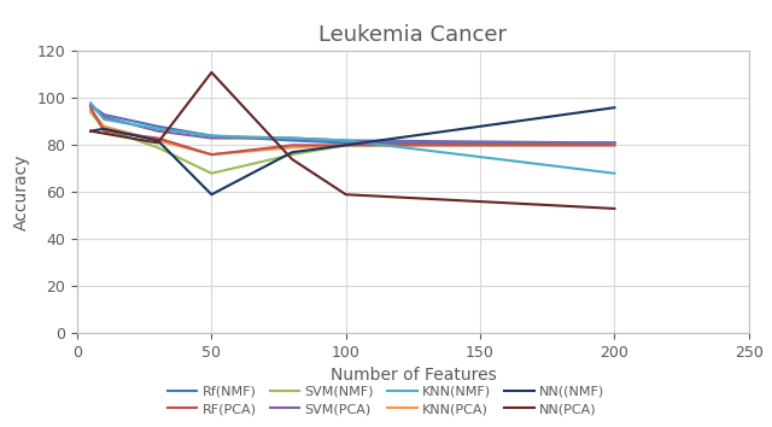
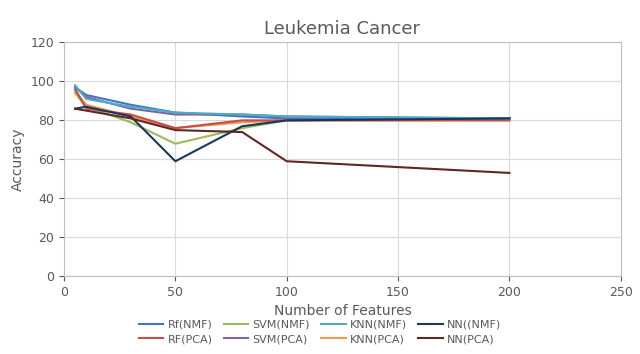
NN(PCA)/50: 111 -> 75
KNN(NMF)/200: 68 -> 81
NN((NMF)/200: 96 -> 81
